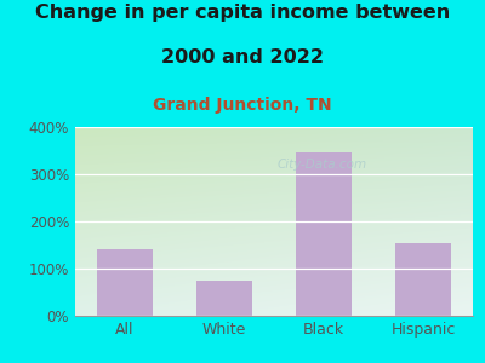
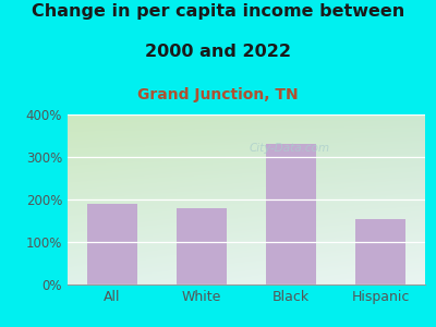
All: 140% -> 190%
White: 75% -> 180%
Black: 345% -> 330%
